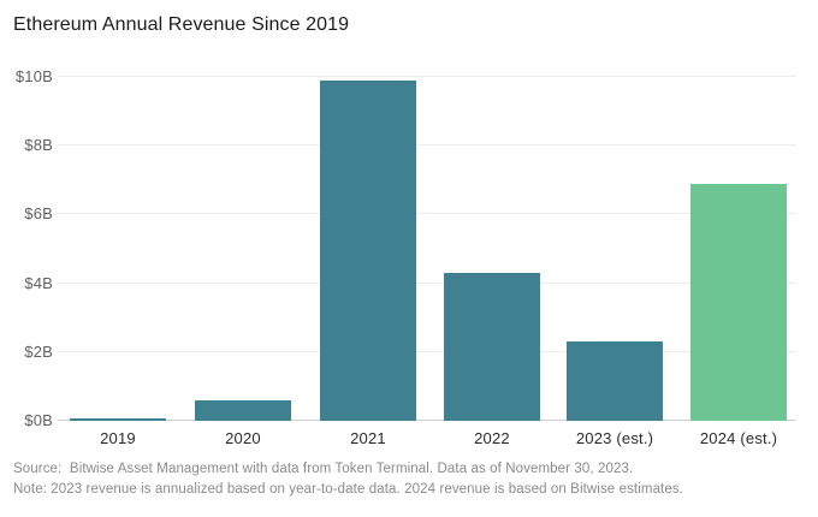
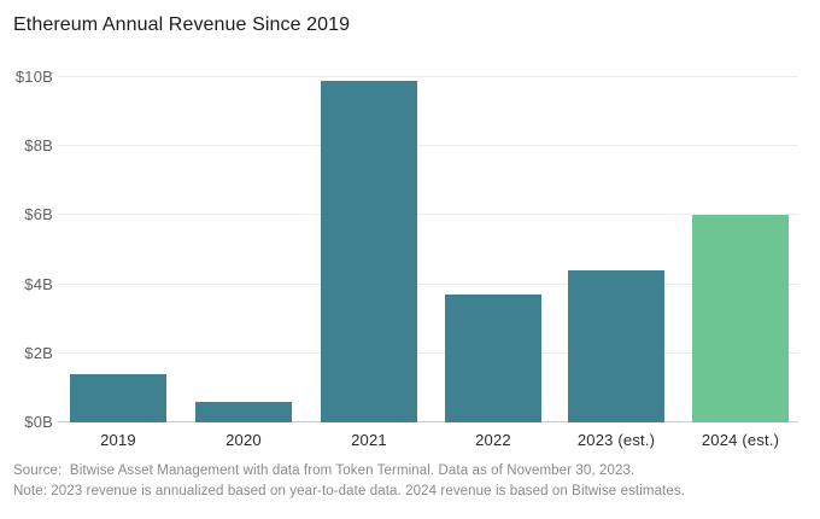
2019: $0.1B -> $1.4B
2022: $4.3B -> $3.7B
2023 (est.): $2.3B -> $4.4B
2024 (est.): $6.9B -> $6.0B
